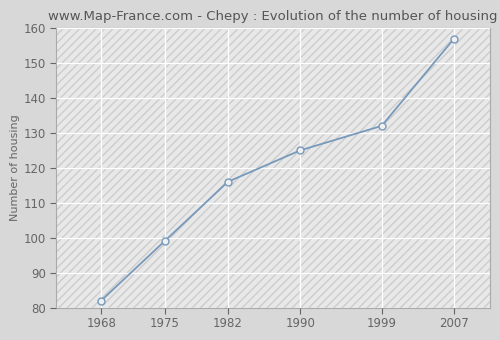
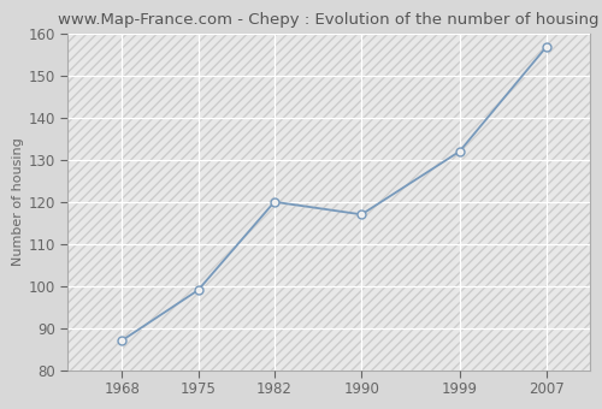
1968: 82 -> 87
1982: 116 -> 120
1990: 125 -> 117
